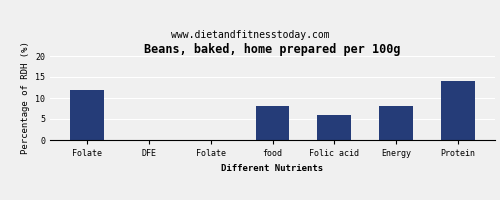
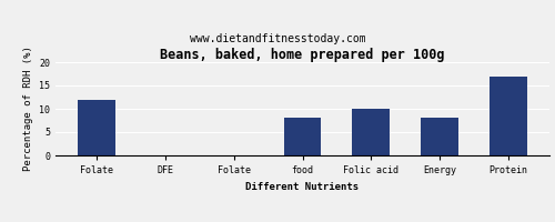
Folic acid: 6.0 -> 10.0
Protein: 14.0 -> 17.0
